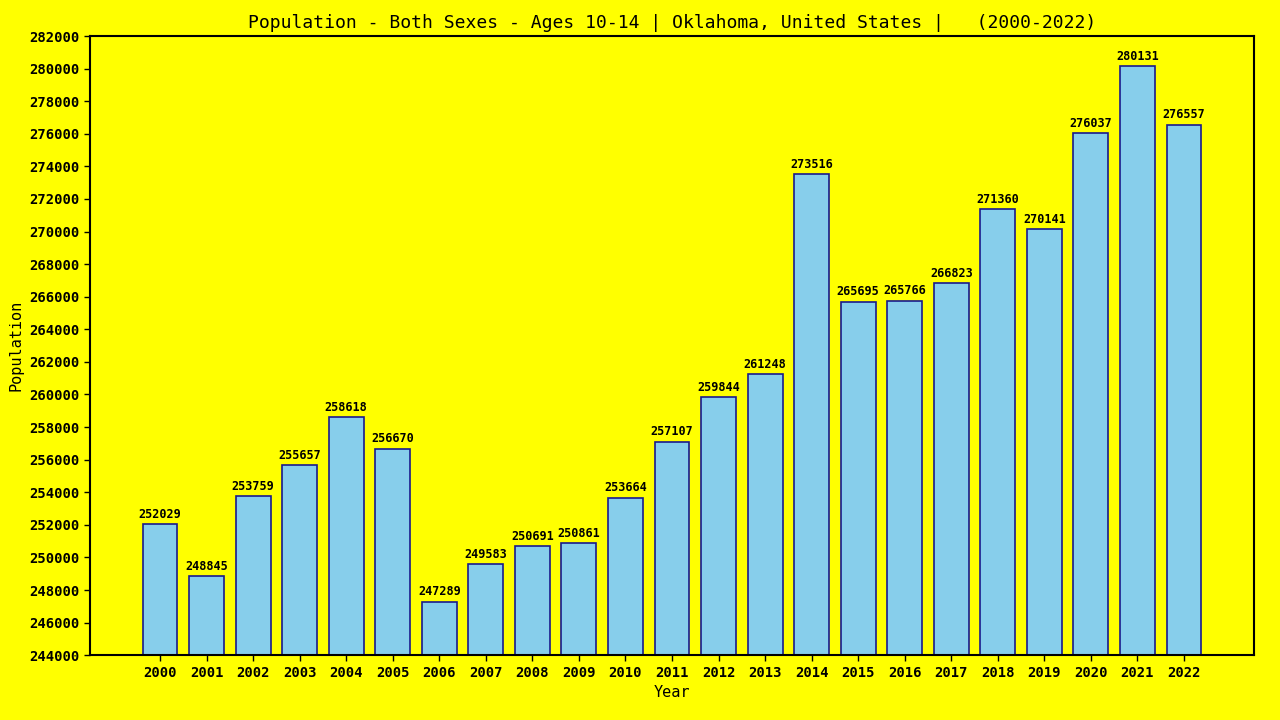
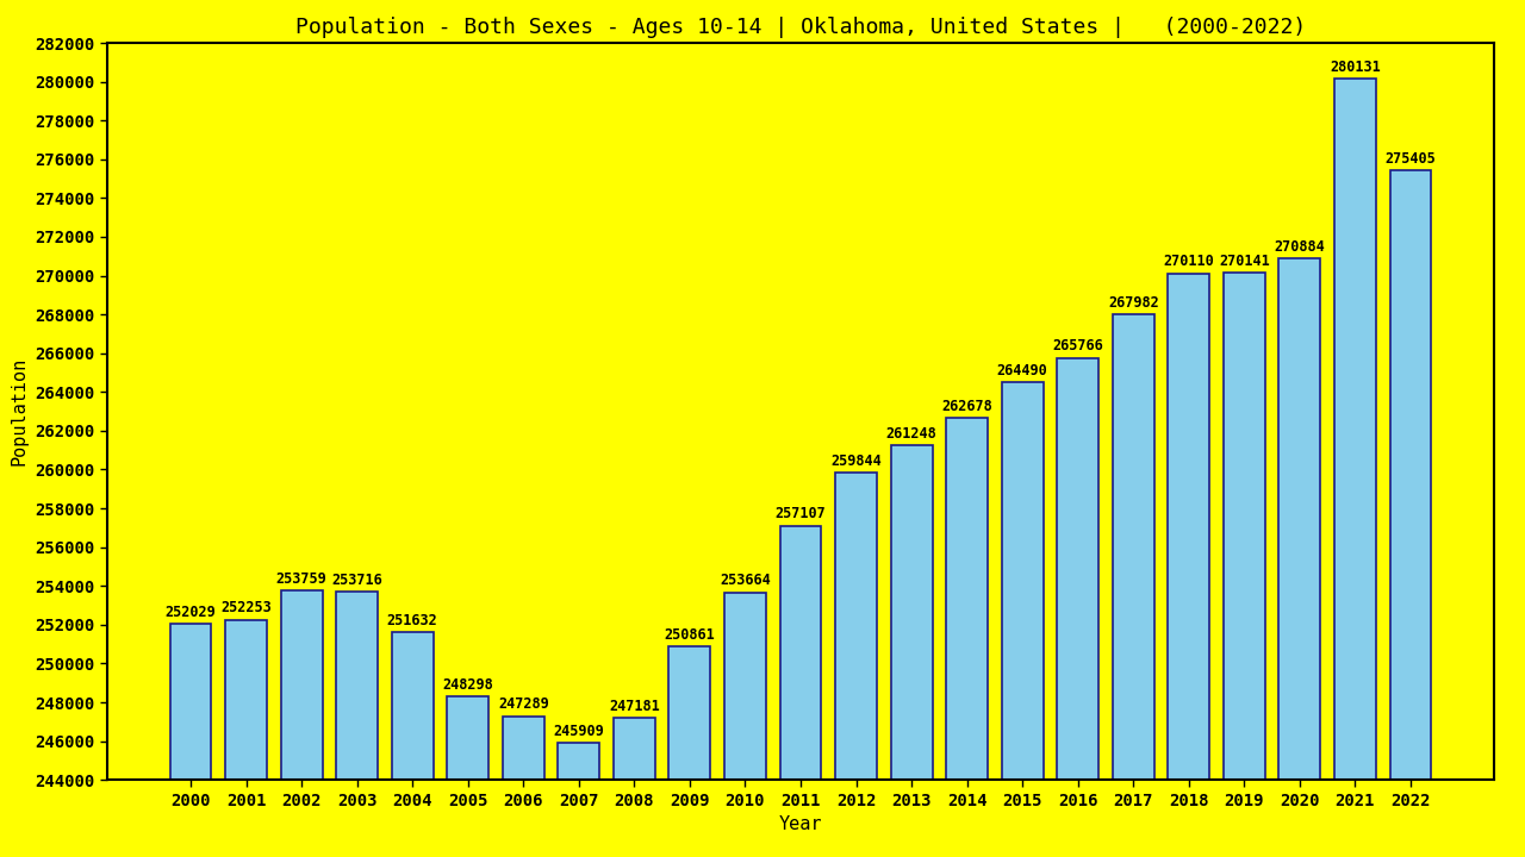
2001: 248845 -> 252253
2003: 255657 -> 253716
2004: 258618 -> 251632
2005: 256670 -> 248298
2007: 249583 -> 245909
2008: 250691 -> 247181
2014: 273516 -> 262678
2015: 265695 -> 264490
2017: 266823 -> 267982
2018: 271360 -> 270110
2020: 276037 -> 270884
2022: 276557 -> 275405
